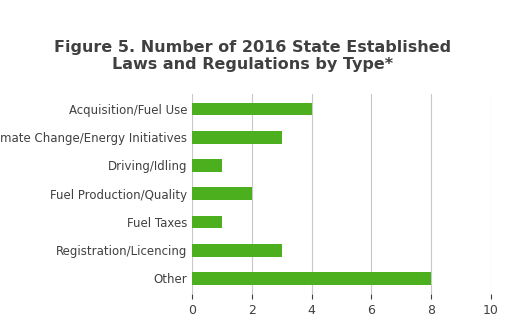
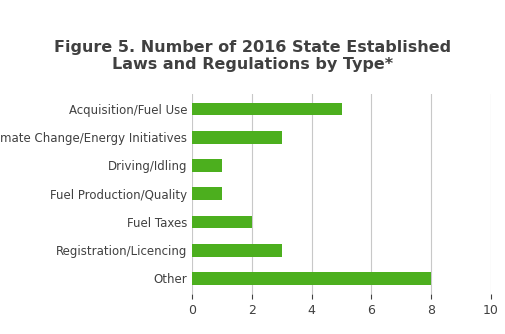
Acquisition/Fuel Use: 4 -> 5
Fuel Production/Quality: 2 -> 1
Fuel Taxes: 1 -> 2
